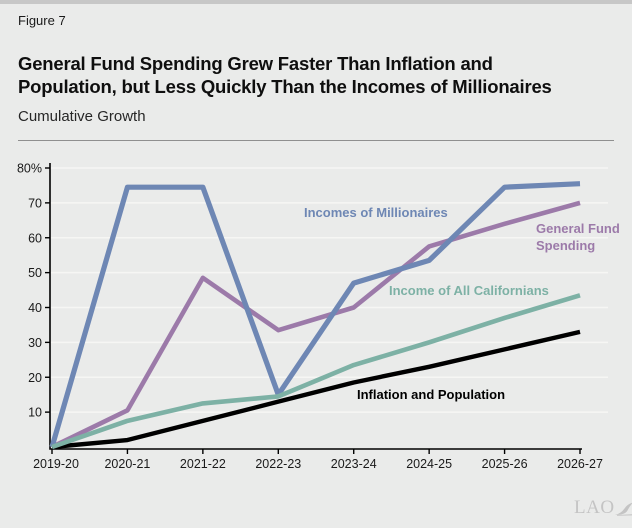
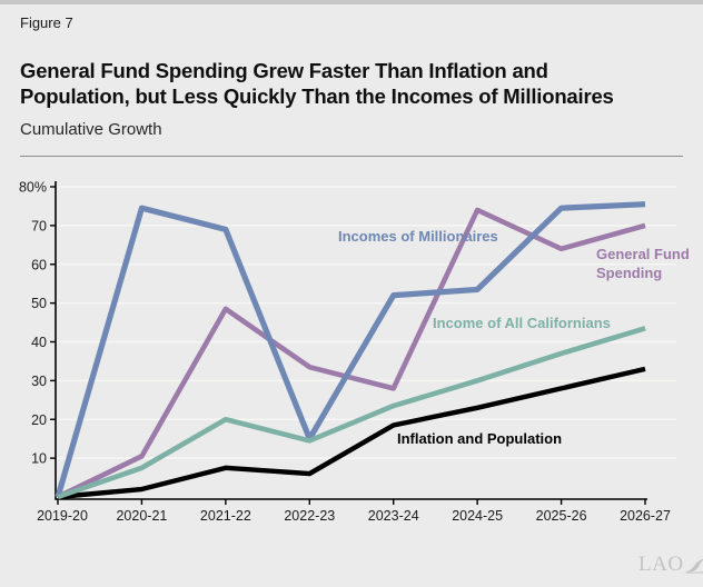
Incomes of Millionaires/2021-22: 74% -> 69%
Income of All Californians/2021-22: 12% -> 20%
Inflation and Population/2022-23: 13% -> 6%
Incomes of Millionaires/2023-24: 47% -> 52%
General Fund Spending/2023-24: 40% -> 28%
General Fund Spending/2024-25: 58% -> 74%
